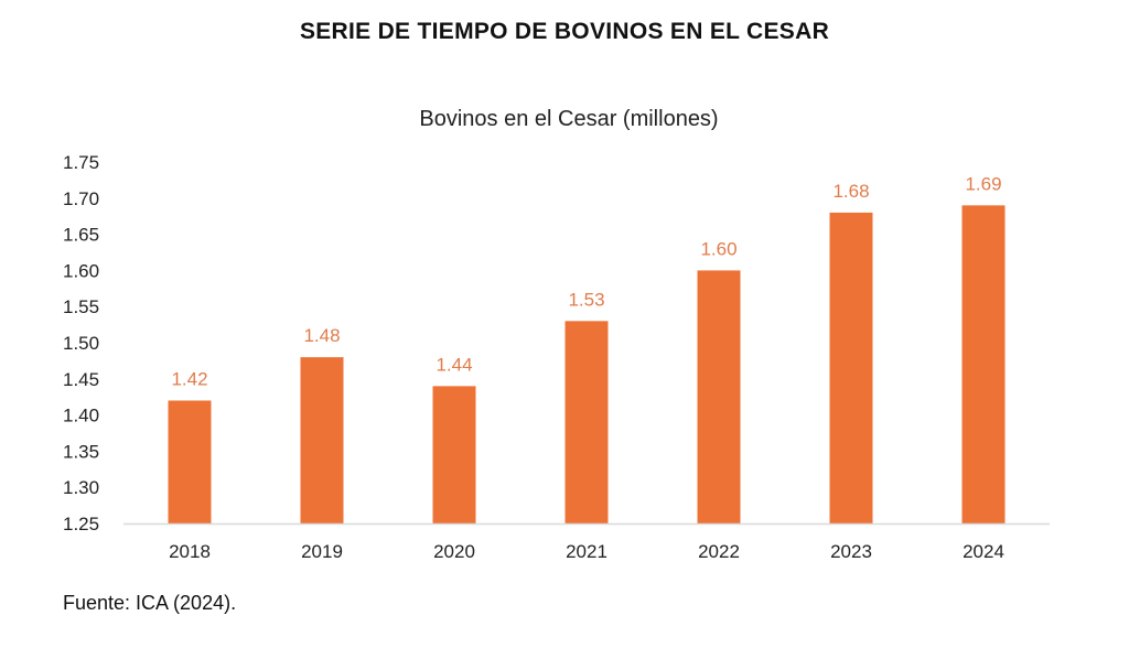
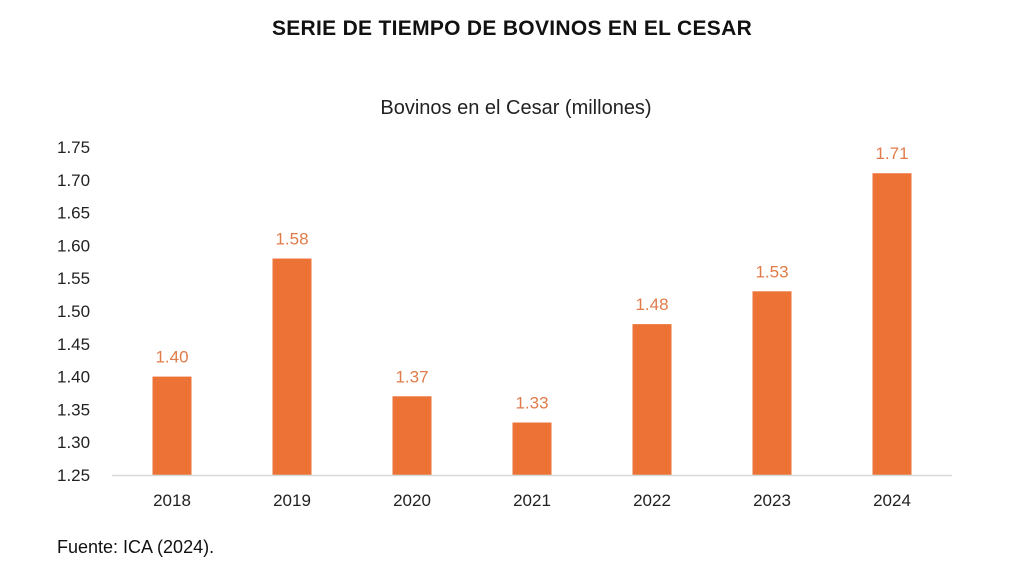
2018: 1.42 -> 1.40
2019: 1.48 -> 1.58
2020: 1.44 -> 1.37
2021: 1.53 -> 1.33
2022: 1.60 -> 1.48
2023: 1.68 -> 1.53
2024: 1.69 -> 1.71
